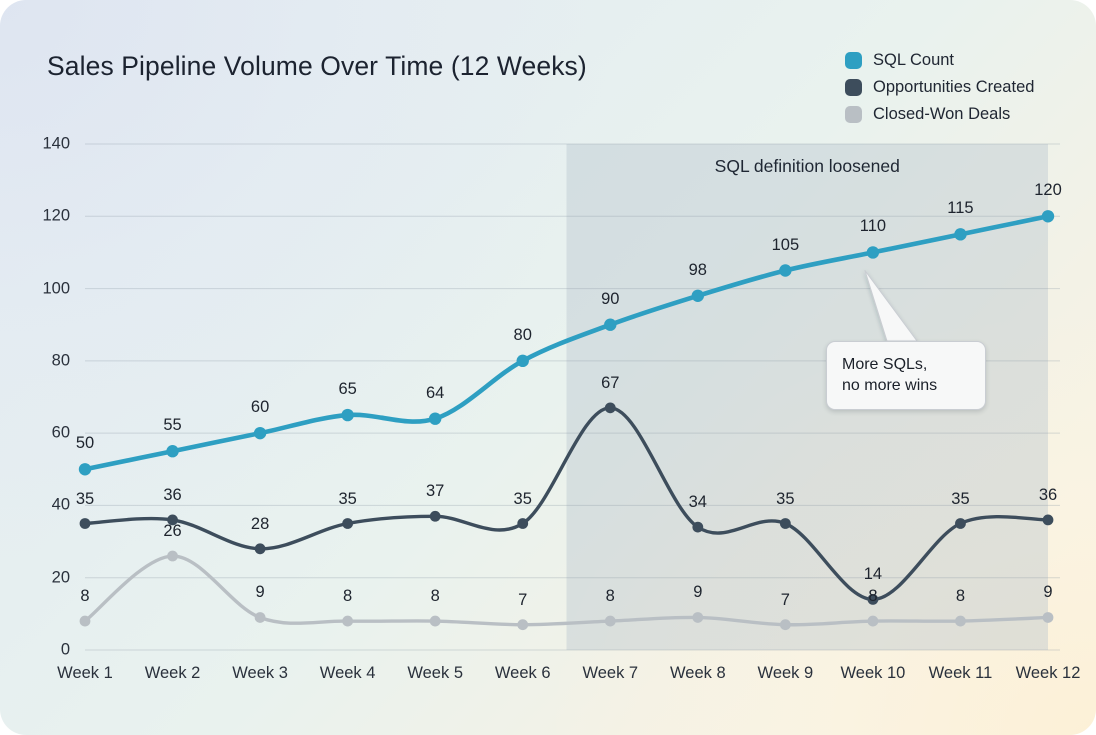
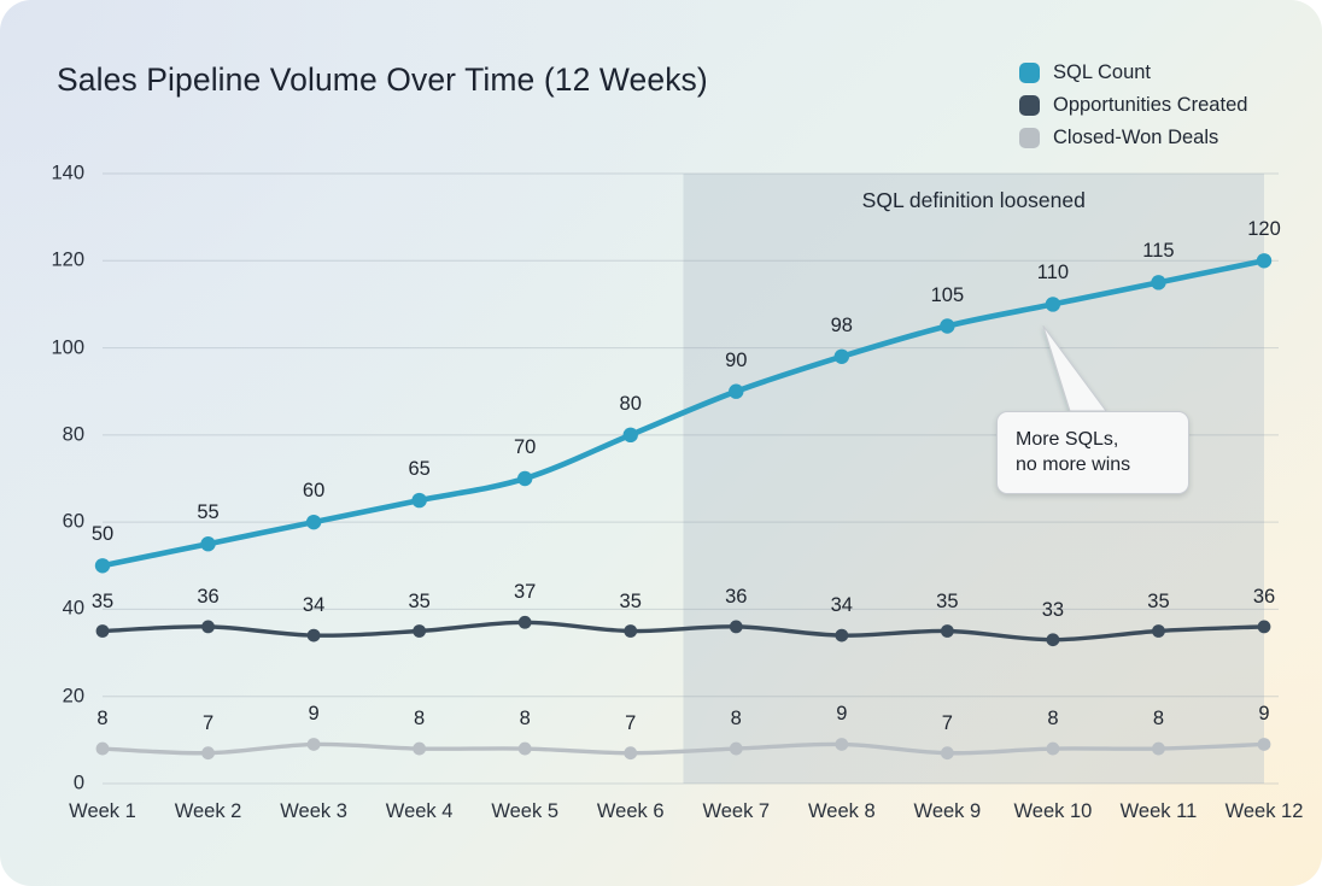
Closed-Won Deals/Week 2: 26 -> 7
Opportunities Created/Week 3: 28 -> 34
SQL Count/Week 5: 64 -> 70
Opportunities Created/Week 7: 67 -> 36
Opportunities Created/Week 10: 14 -> 33
